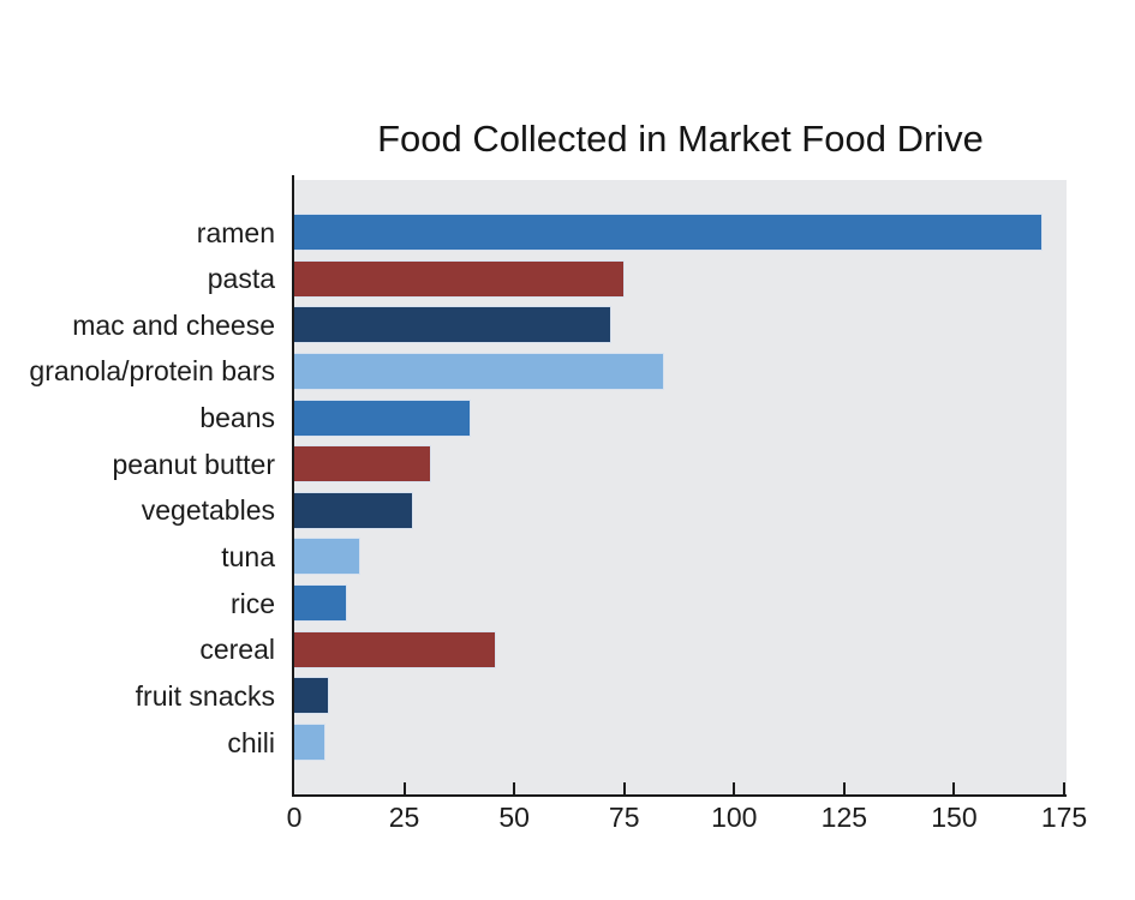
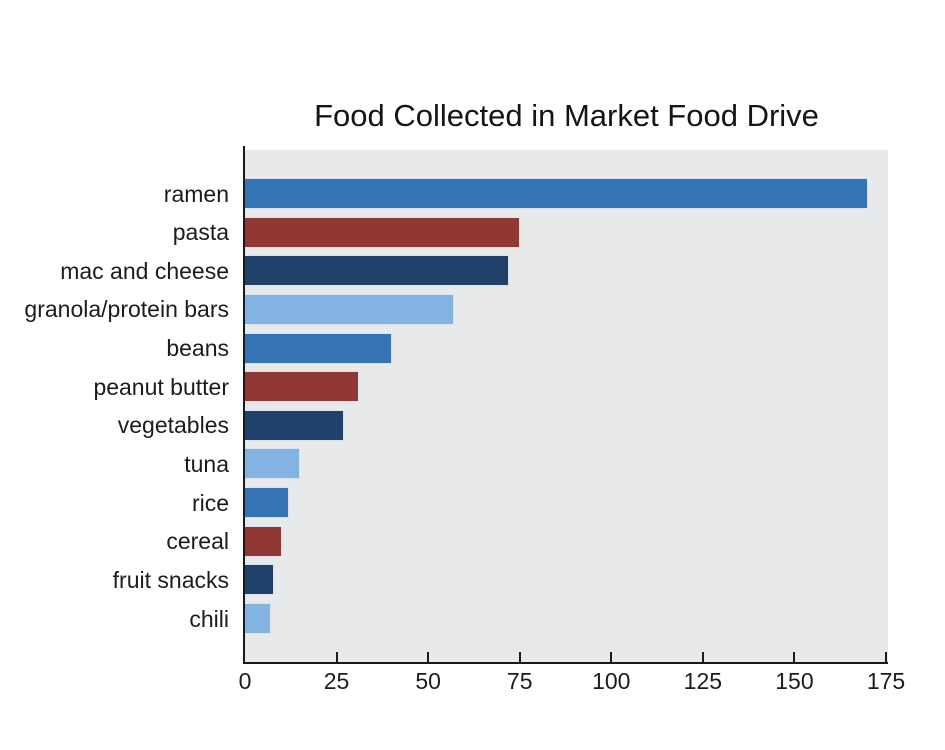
granola/protein bars: 84 -> 57
cereal: 46 -> 10
